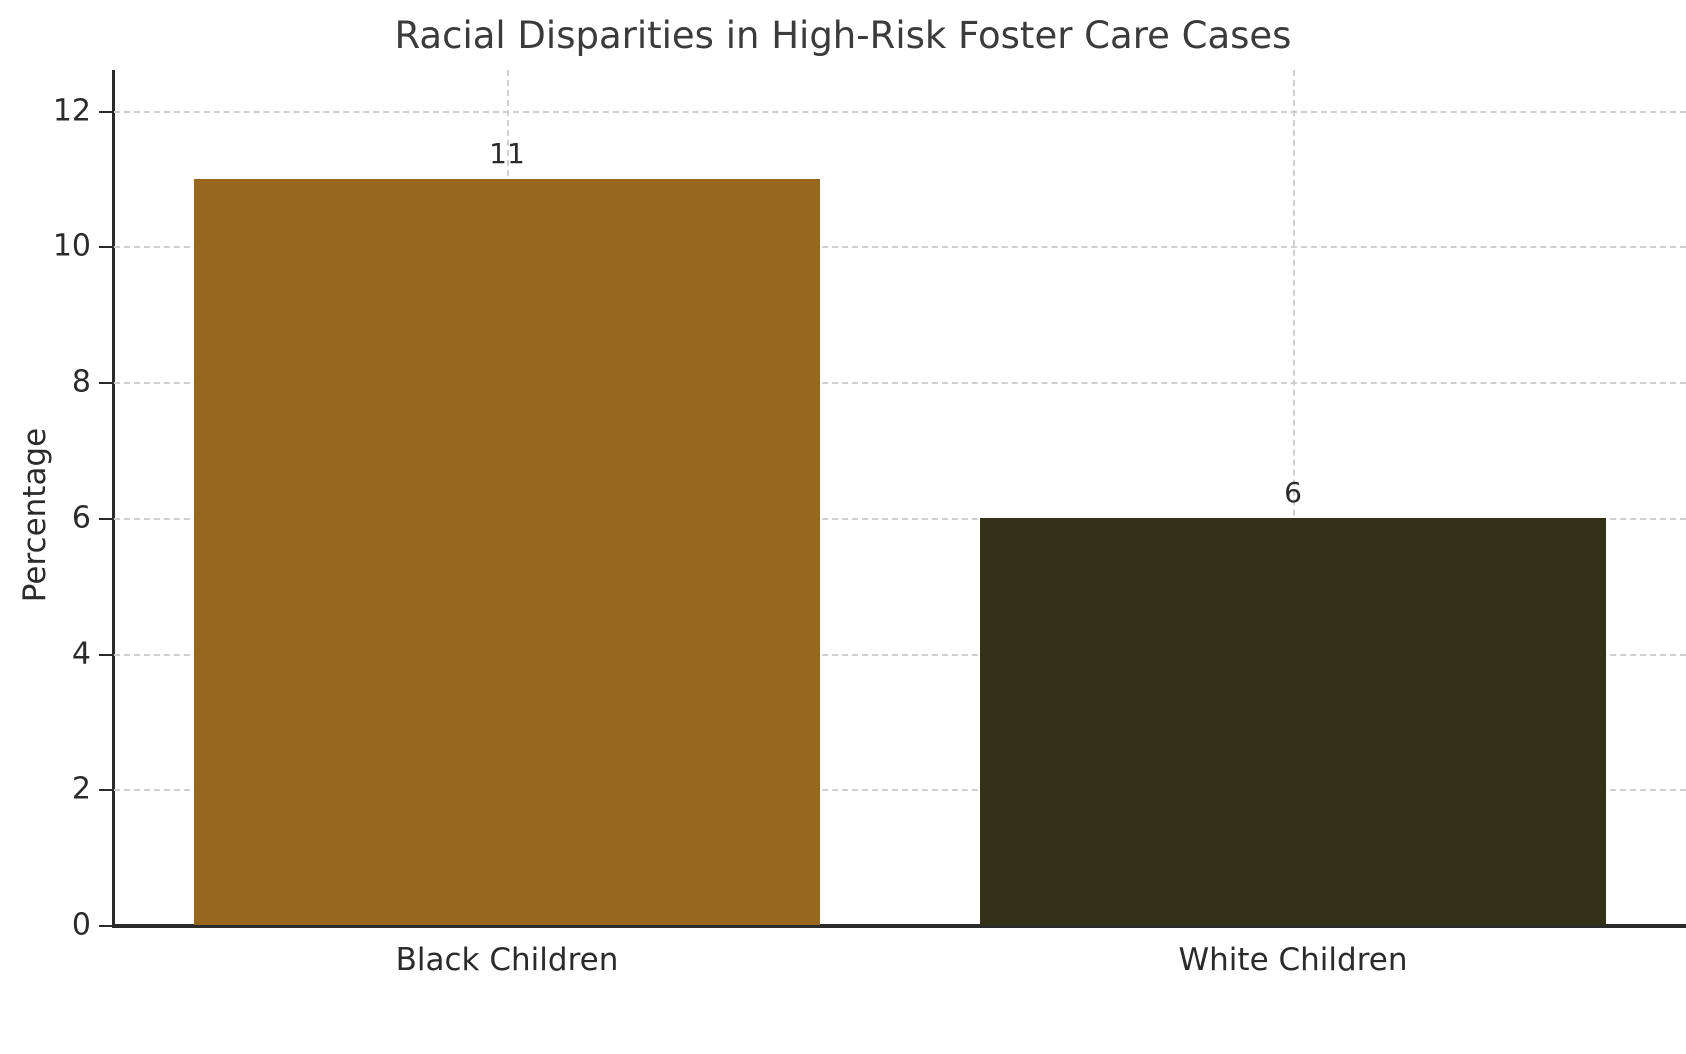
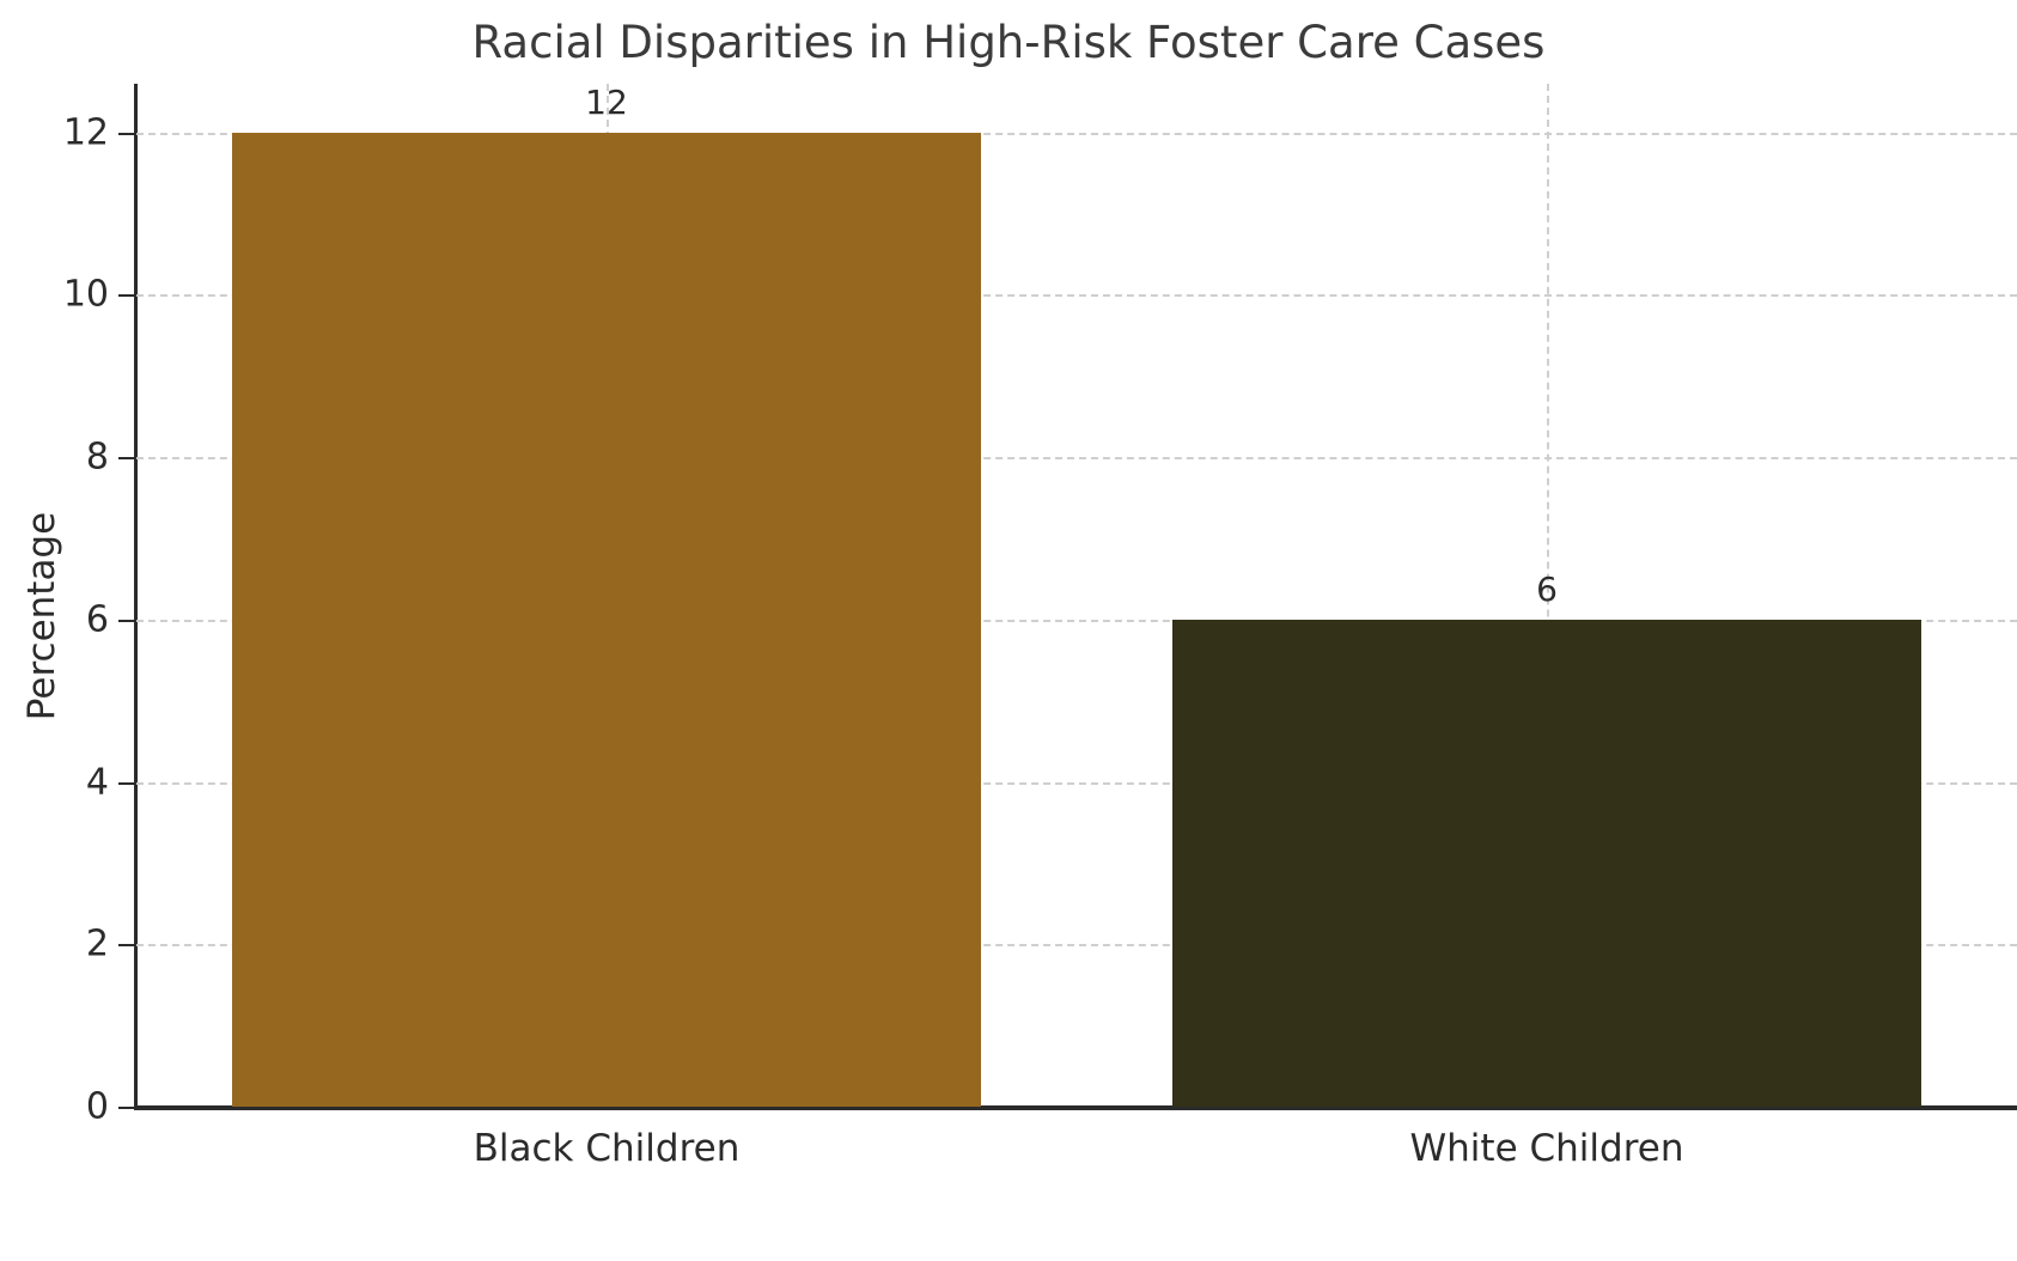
Black Children: 11 -> 12
